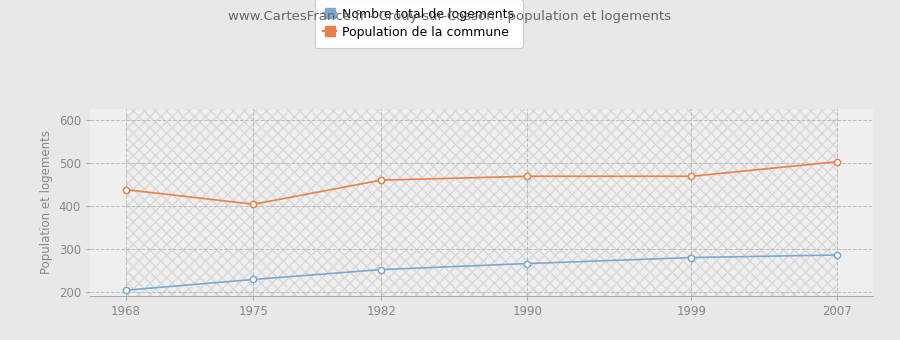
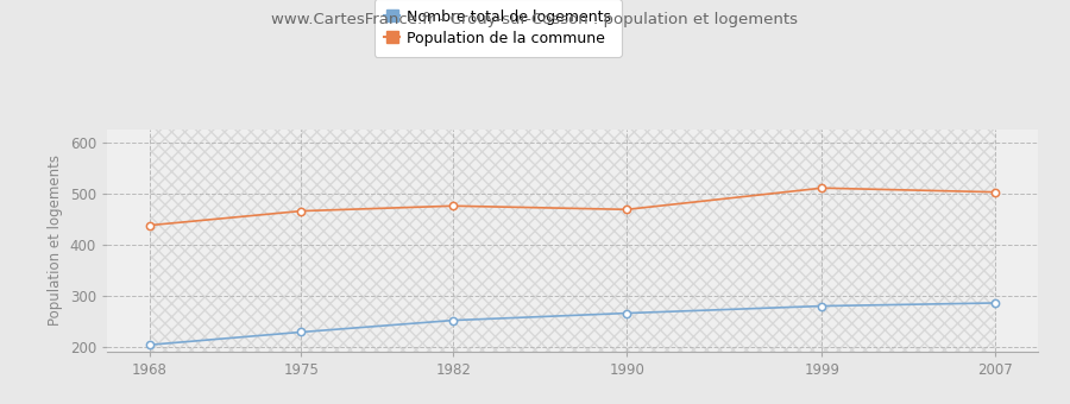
Population de la commune/1975: 403 -> 465
Population de la commune/1982: 459 -> 475
Population de la commune/1999: 468 -> 510
